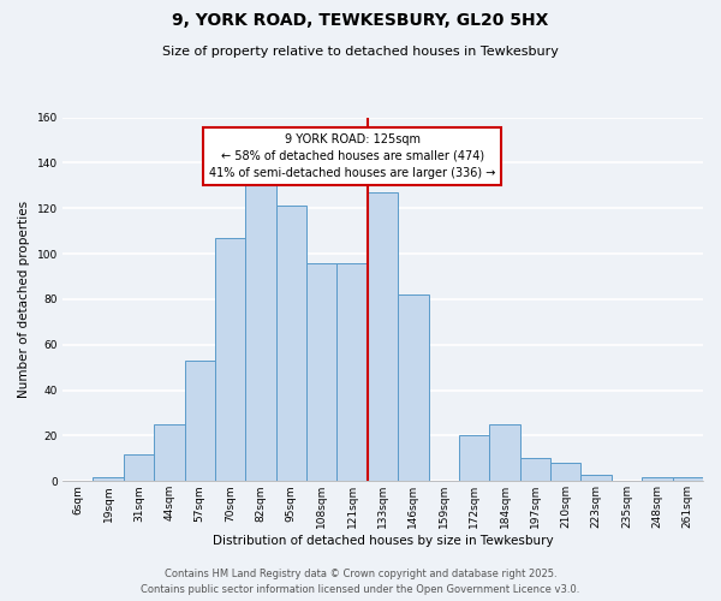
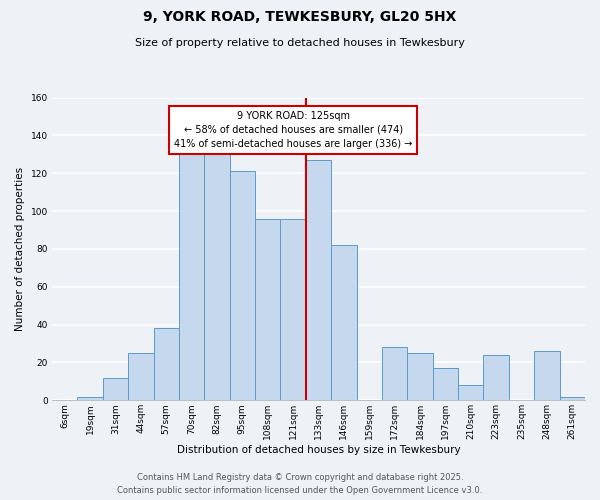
57sqm: 53 -> 38
70sqm: 107 -> 131
172sqm: 20 -> 28
197sqm: 10 -> 17
223sqm: 3 -> 24
248sqm: 2 -> 26
